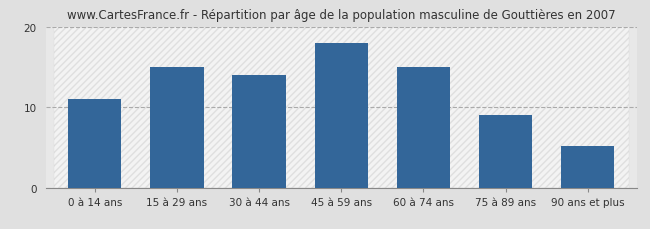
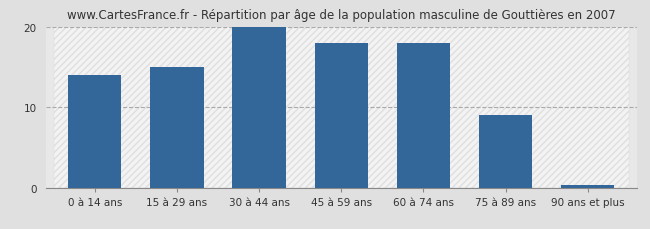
0 à 14 ans: 11.0 -> 14.0
30 à 44 ans: 14.0 -> 20.0
60 à 74 ans: 15.0 -> 18.0
90 ans et plus: 5.2 -> 0.3
